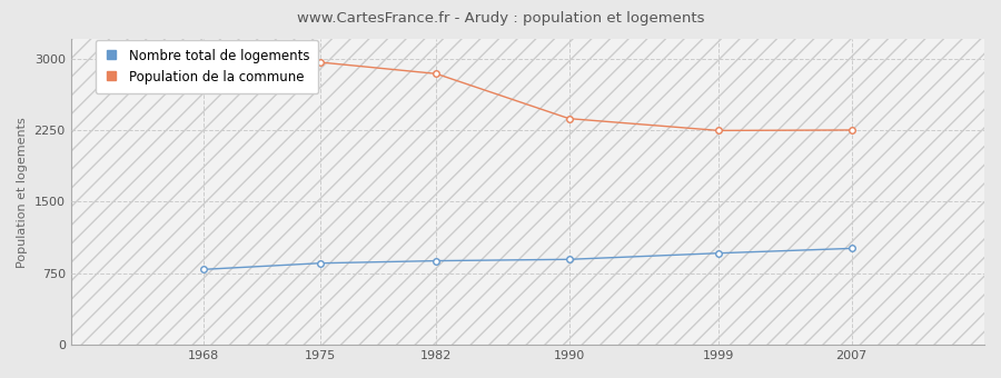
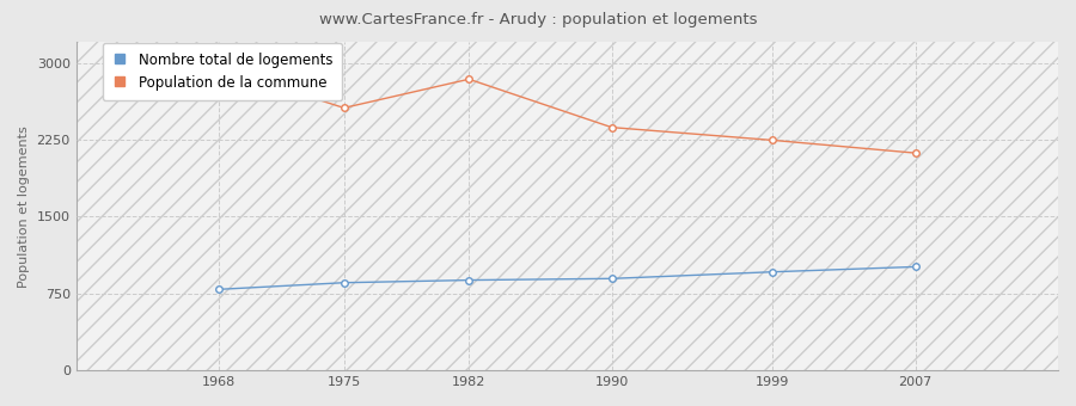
Population de la commune/1975: 2960 -> 2560
Population de la commune/2007: 2250 -> 2120
